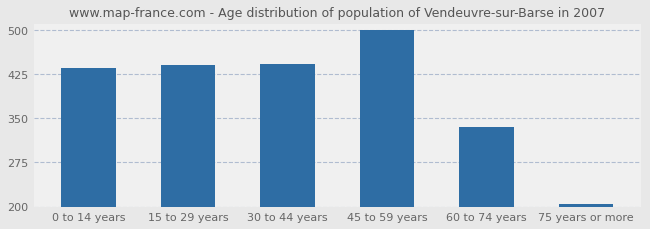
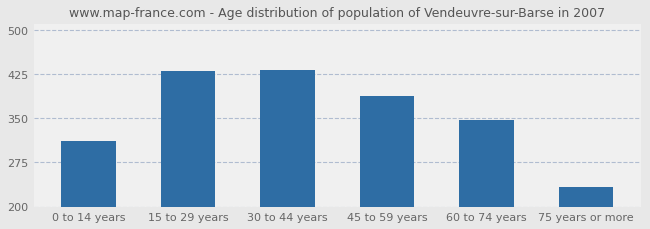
0 to 14 years: 435 -> 312
15 to 29 years: 440 -> 430
30 to 44 years: 442 -> 432
45 to 59 years: 500 -> 388
60 to 74 years: 335 -> 348
75 years or more: 205 -> 234
